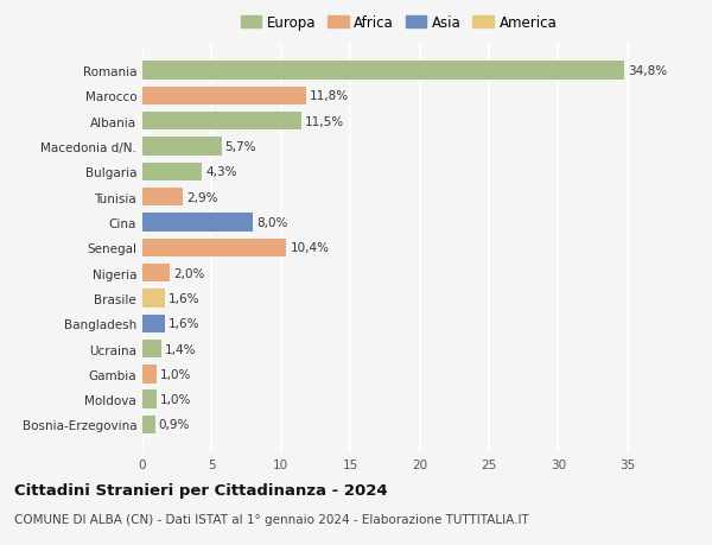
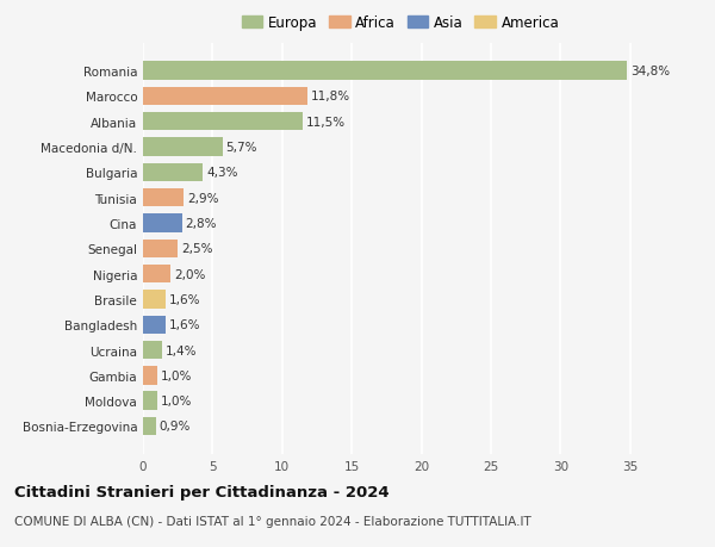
Cina: 8,0% -> 2,8%
Senegal: 10,4% -> 2,5%
